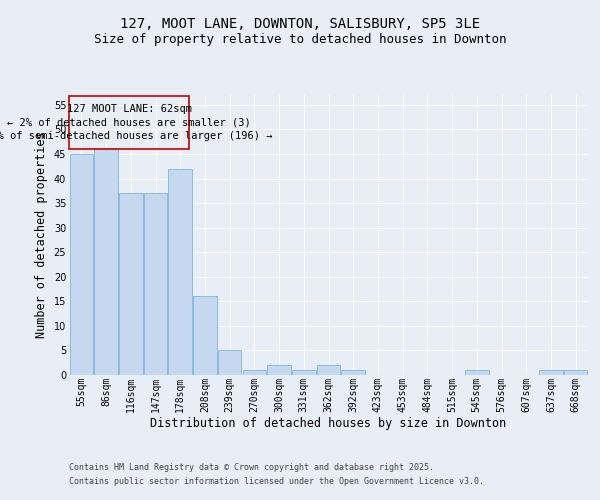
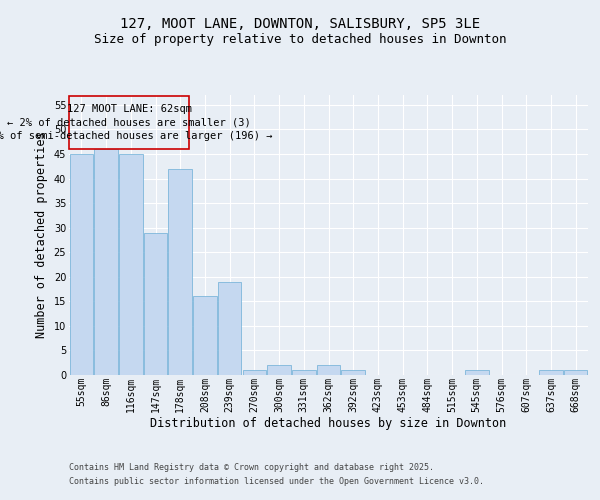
116sqm: 37 -> 45
147sqm: 37 -> 29
239sqm: 5 -> 19
